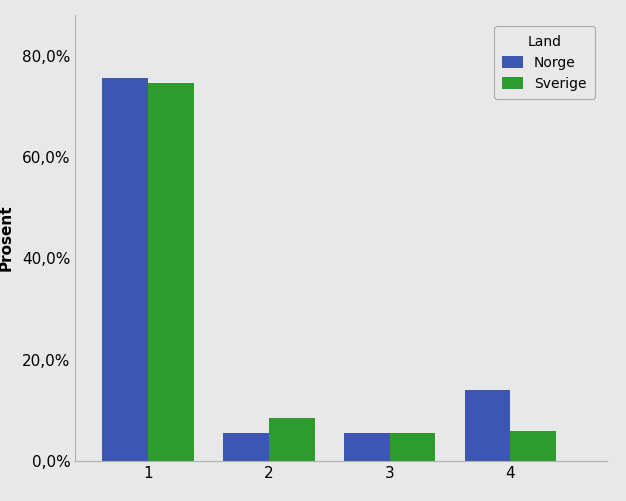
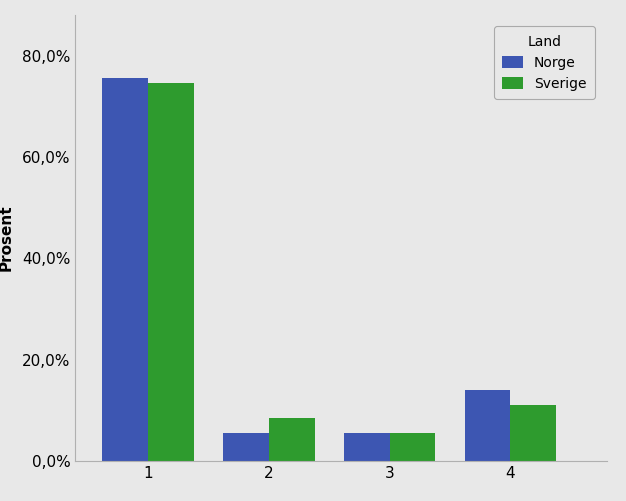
Sverige/4: 6,0% -> 11,0%
